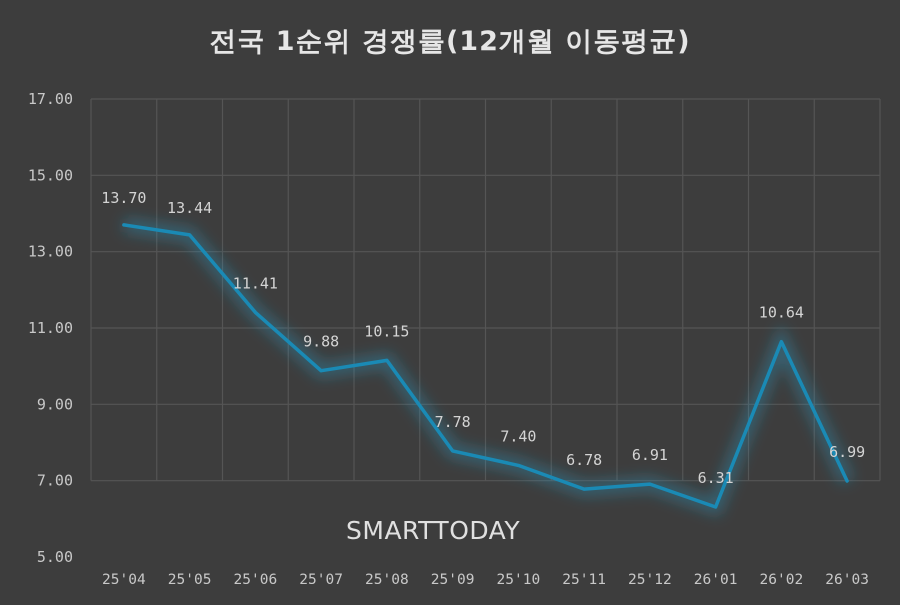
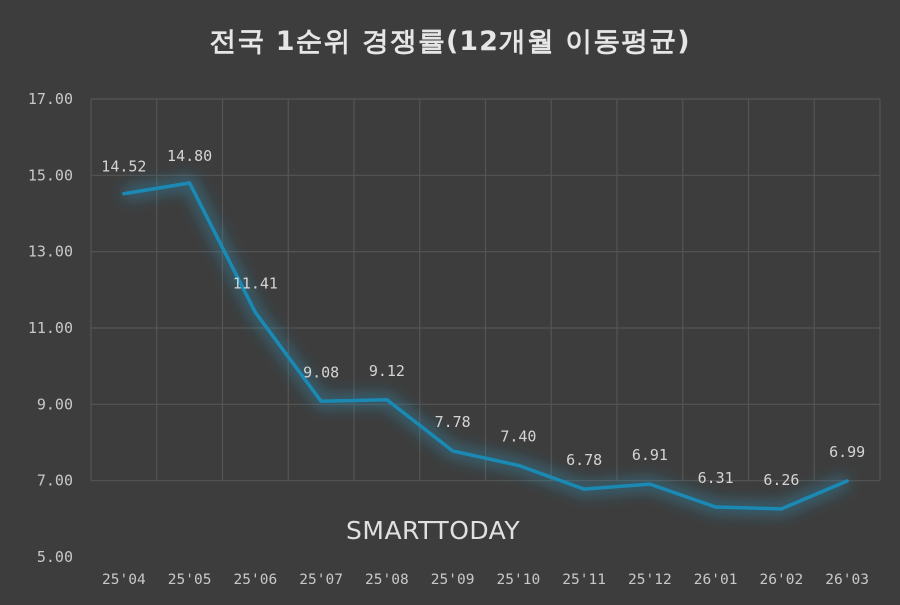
25'04: 13.70 -> 14.52
25'05: 13.44 -> 14.80
25'07: 9.88 -> 9.08
25'08: 10.15 -> 9.12
26'02: 10.64 -> 6.26
